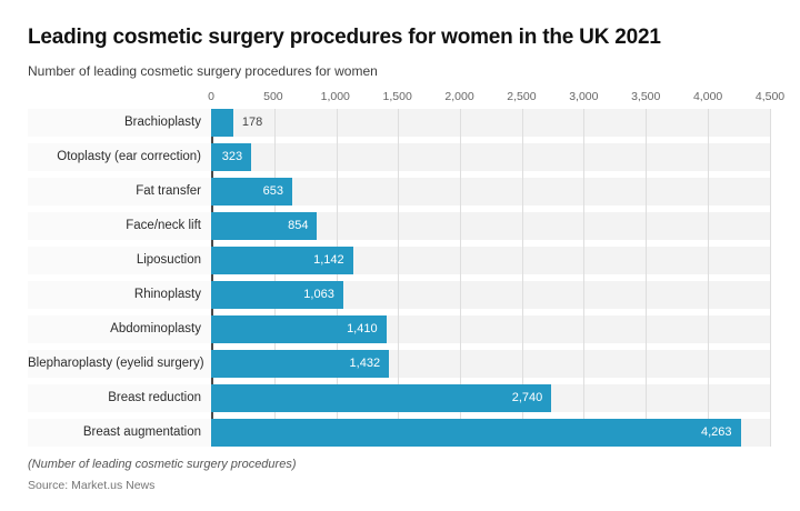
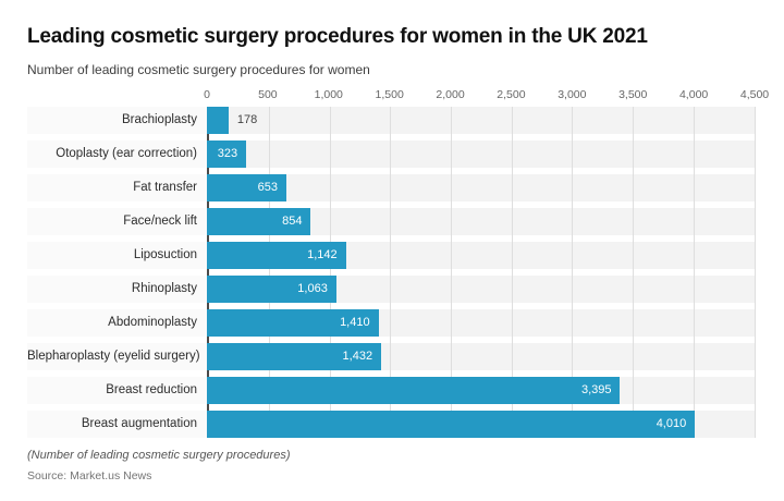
Breast reduction: 2,740 -> 3,395
Breast augmentation: 4,263 -> 4,010
